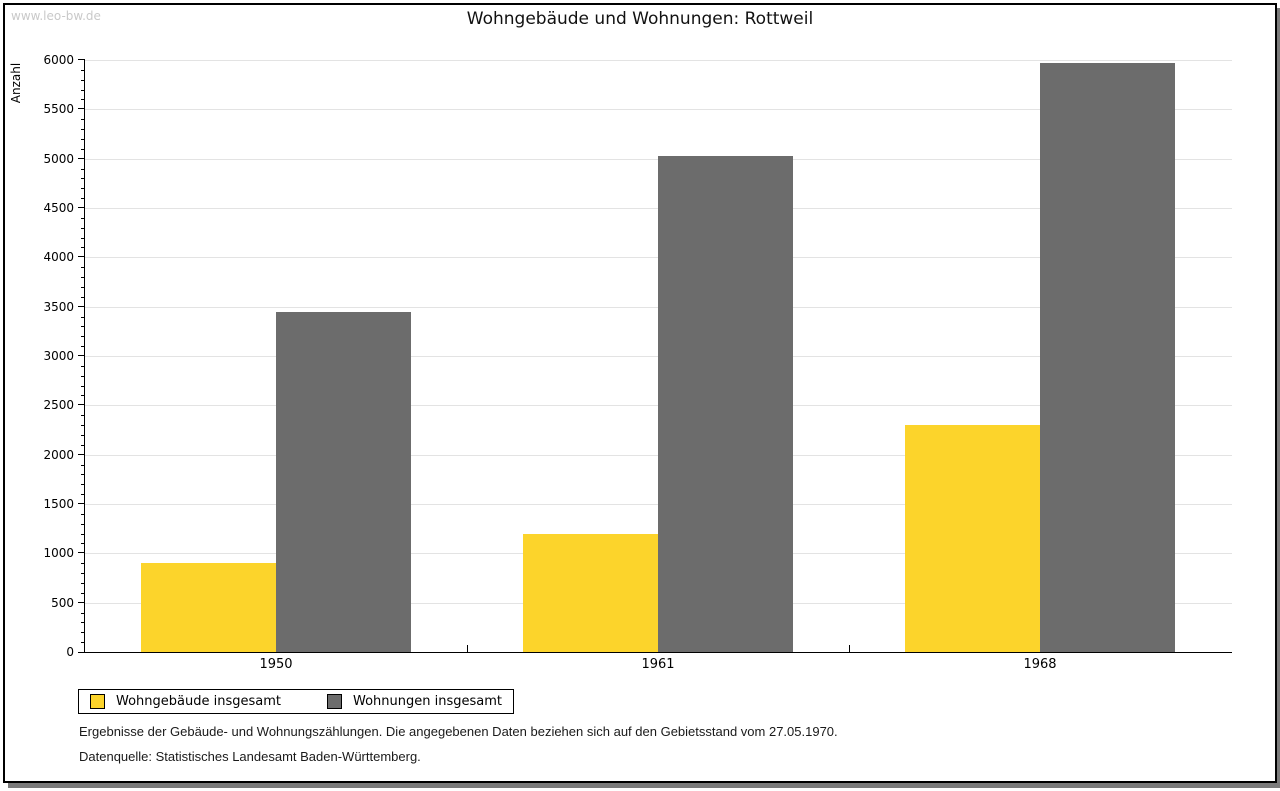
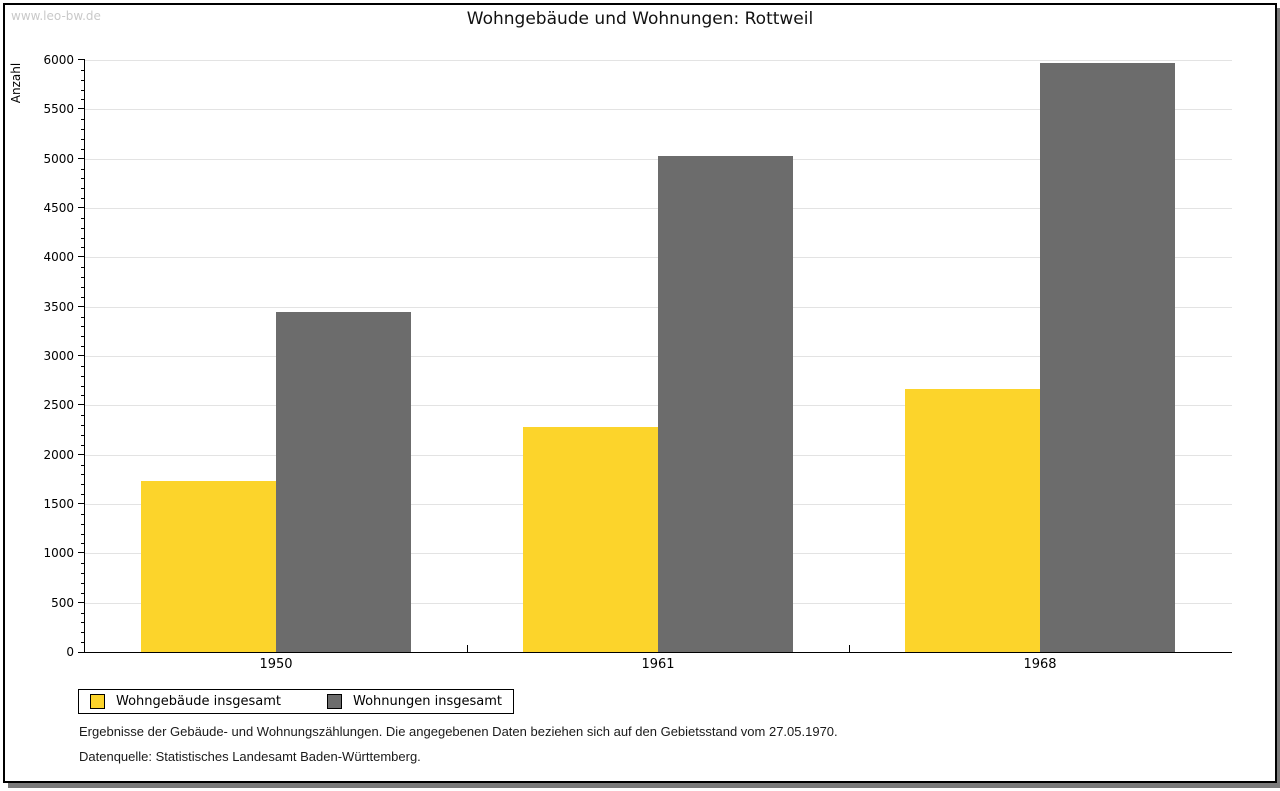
Wohngebäude insgesamt/1950: 900 -> 1700
Wohngebäude insgesamt/1961: 1200 -> 2300
Wohngebäude insgesamt/1968: 2300 -> 2700
